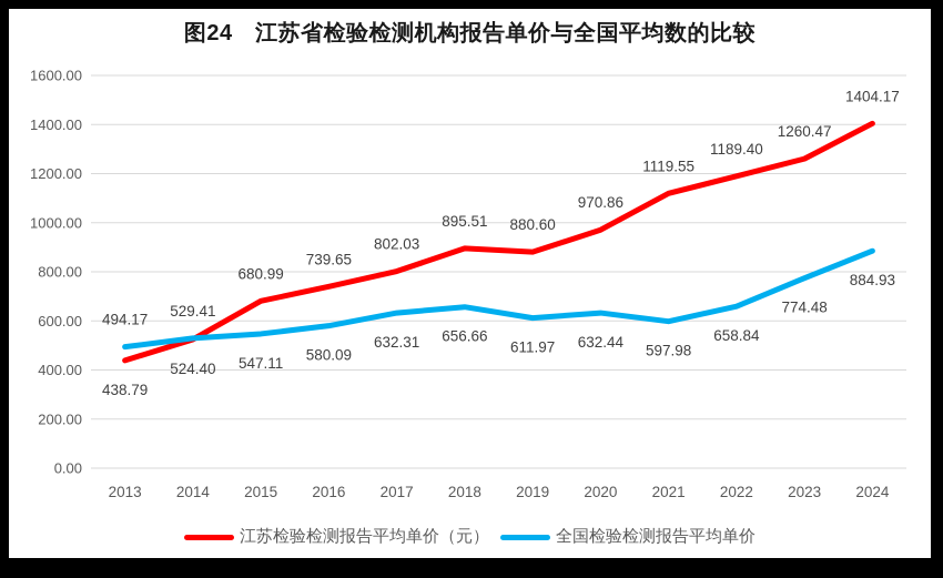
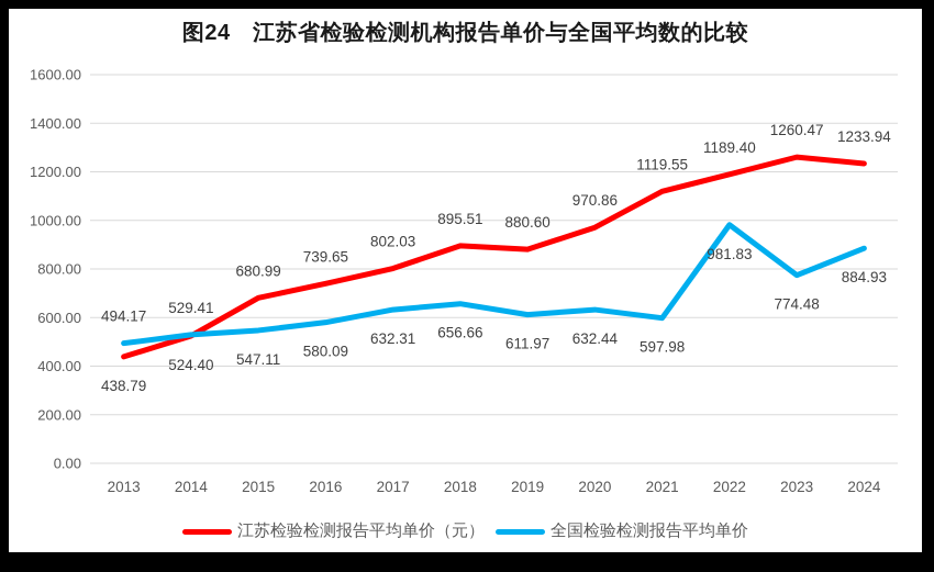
全国检验检测报告平均单价/2022: 658.84 -> 981.83
江苏检验检测报告平均单价（元）/2024: 1404.17 -> 1233.94
